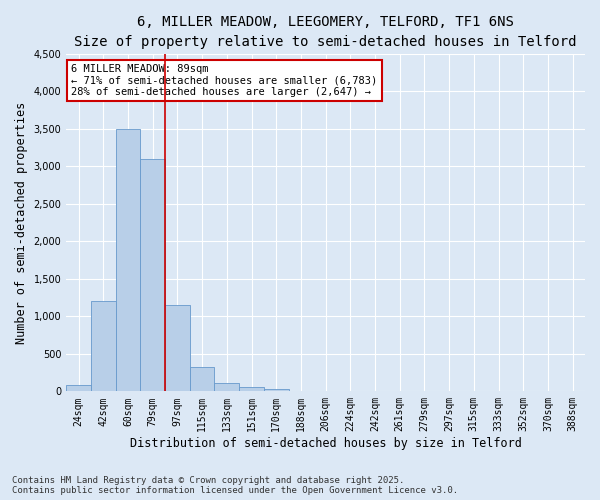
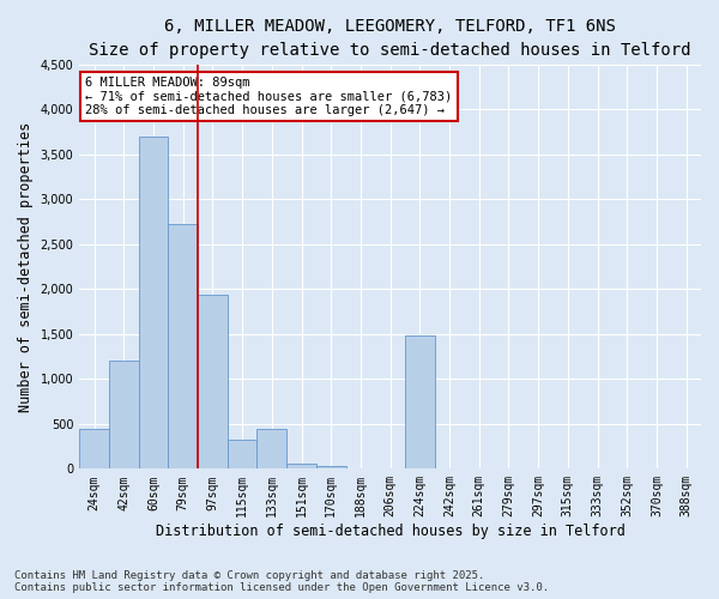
24sqm: 90 -> 440
60sqm: 3,500 -> 3,700
79sqm: 3,100 -> 2,720
97sqm: 1,150 -> 1,940
133sqm: 110 -> 440
224sqm: 0 -> 1,480
